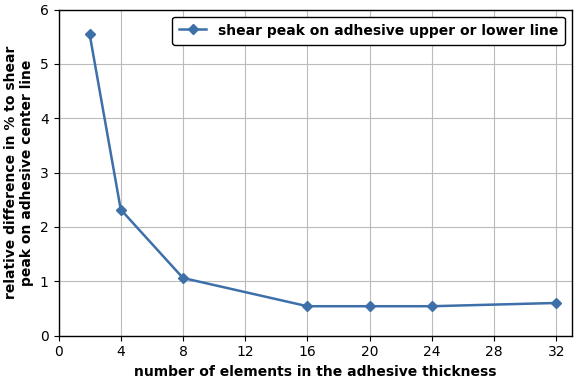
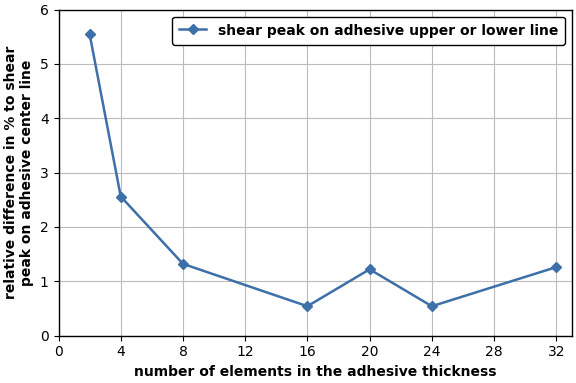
4: 2.32 -> 2.56
8: 1.06 -> 1.32
20: 0.54 -> 1.22
32: 0.60 -> 1.26
